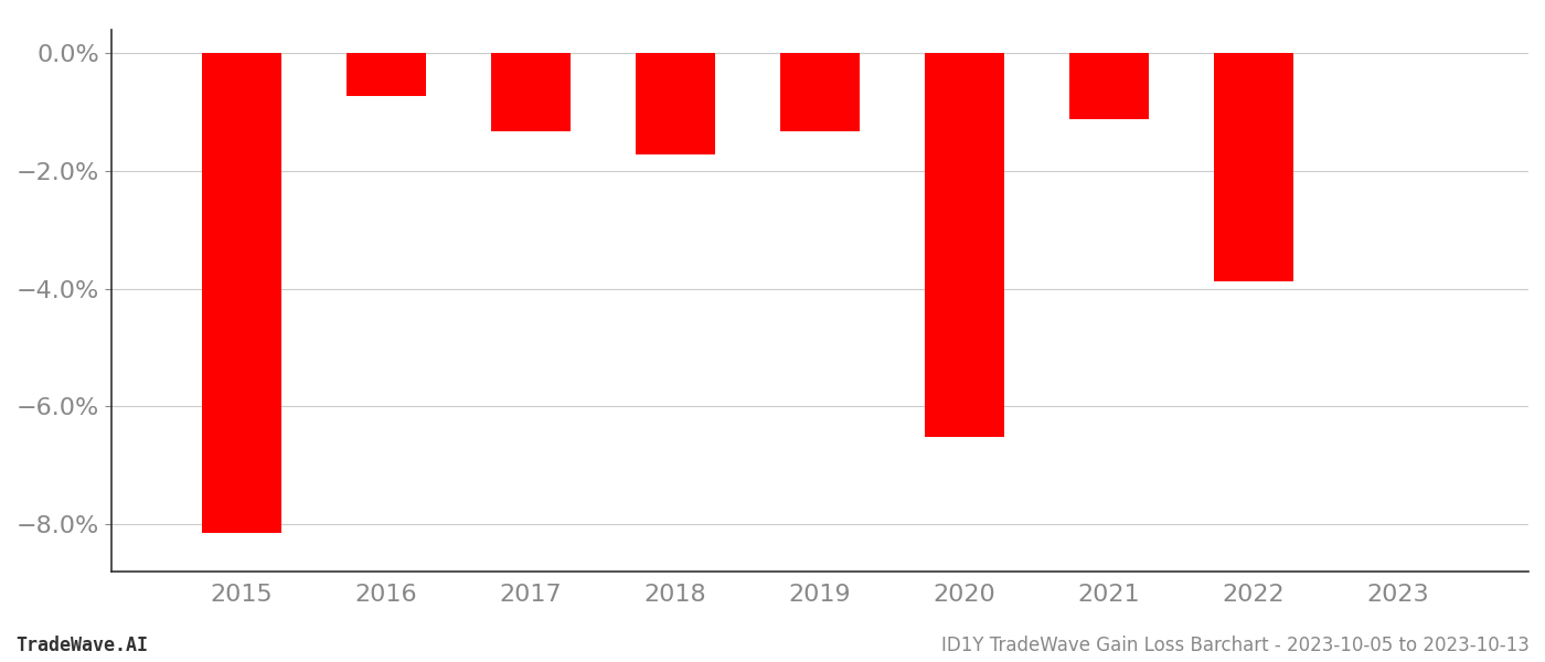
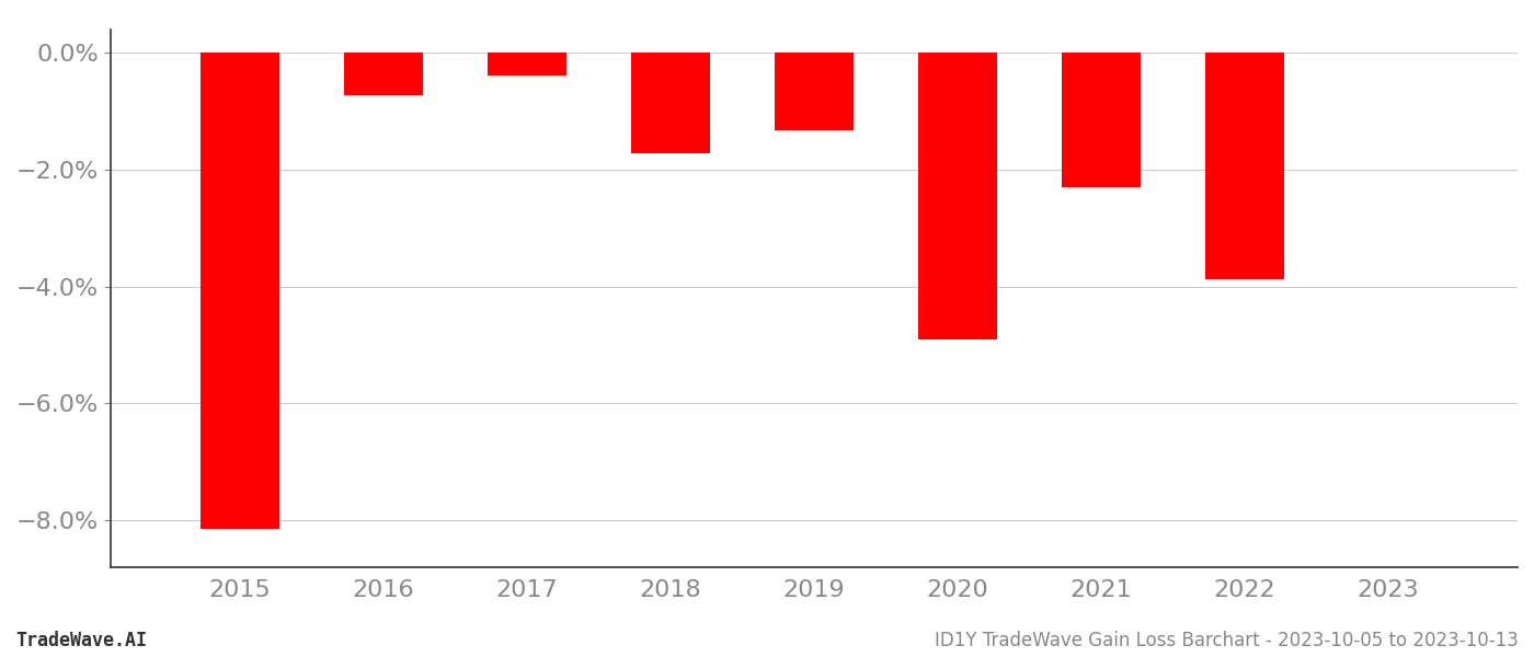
2017: -1.32% -> -0.38%
2020: -6.52% -> -4.90%
2021: -1.12% -> -2.30%
